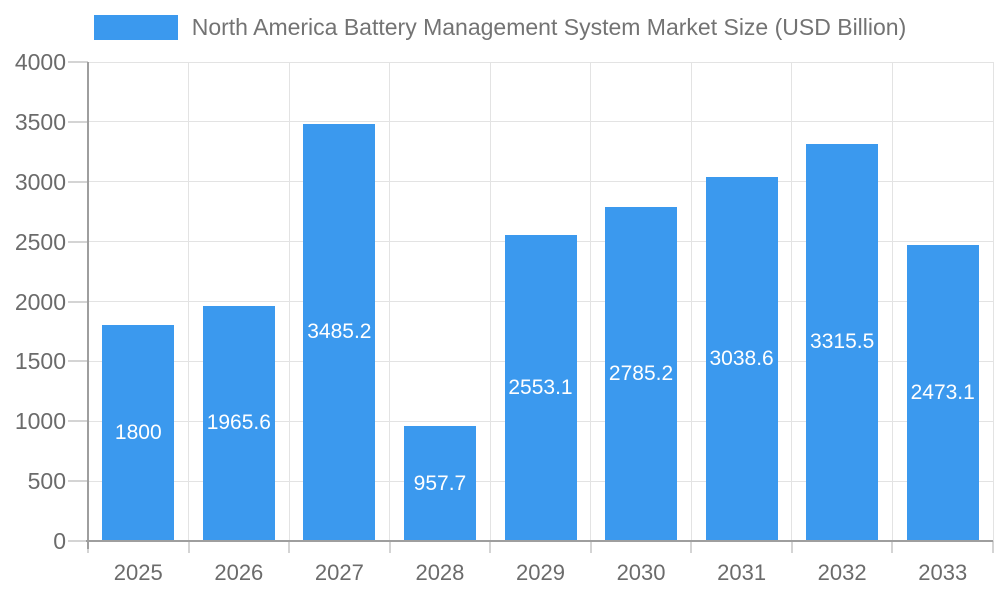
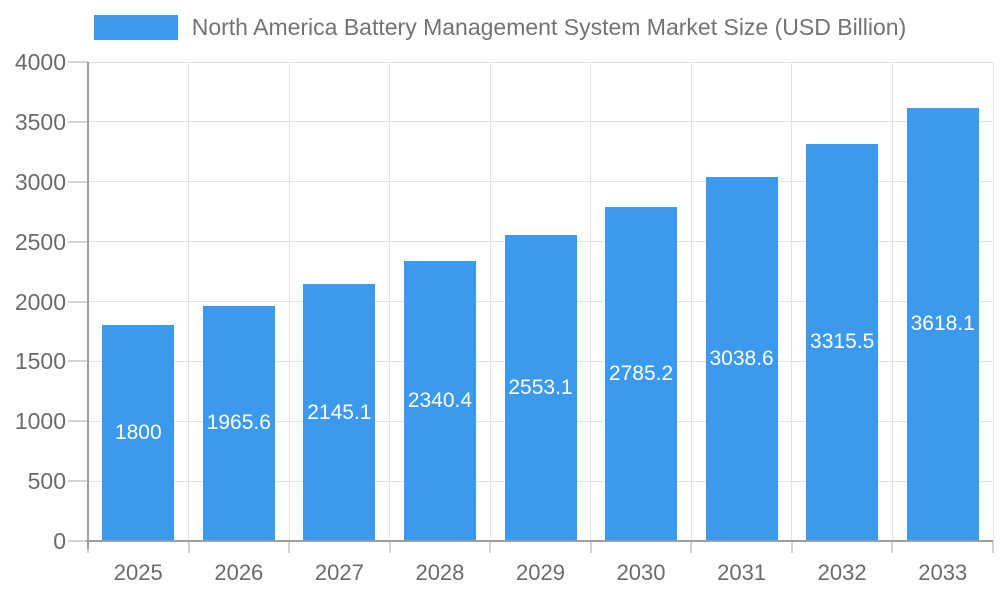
2027: 3485.2 -> 2145.1
2028: 957.7 -> 2340.4
2033: 2473.1 -> 3618.1
